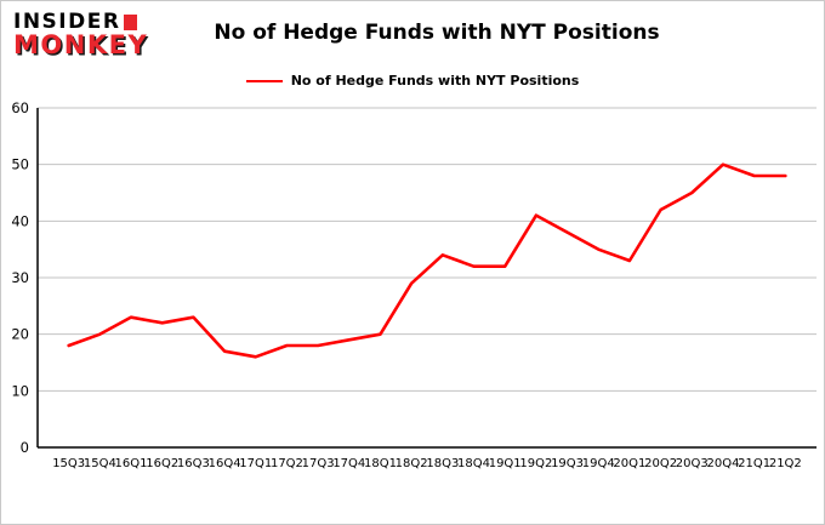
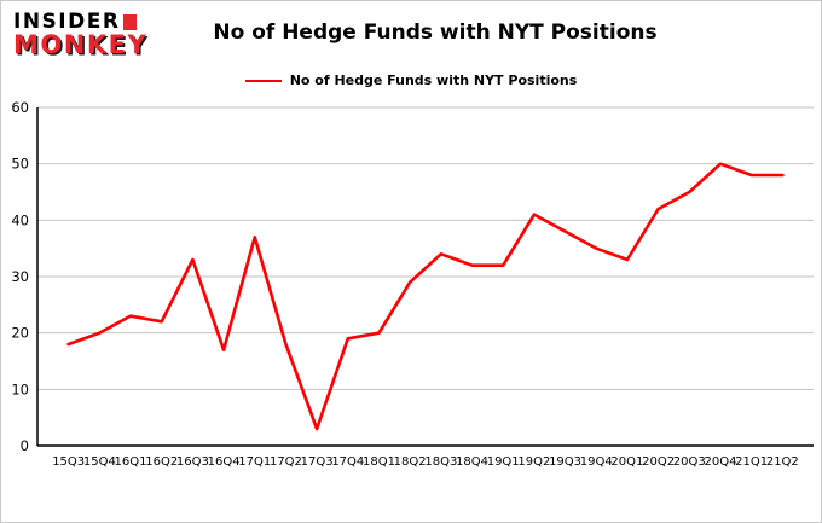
16Q3: 23 -> 33
17Q1: 16 -> 37
17Q3: 18 -> 3
